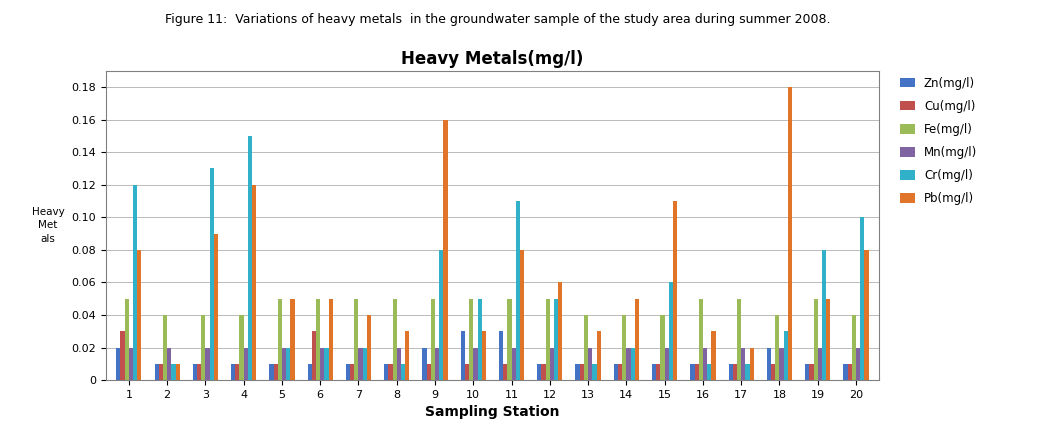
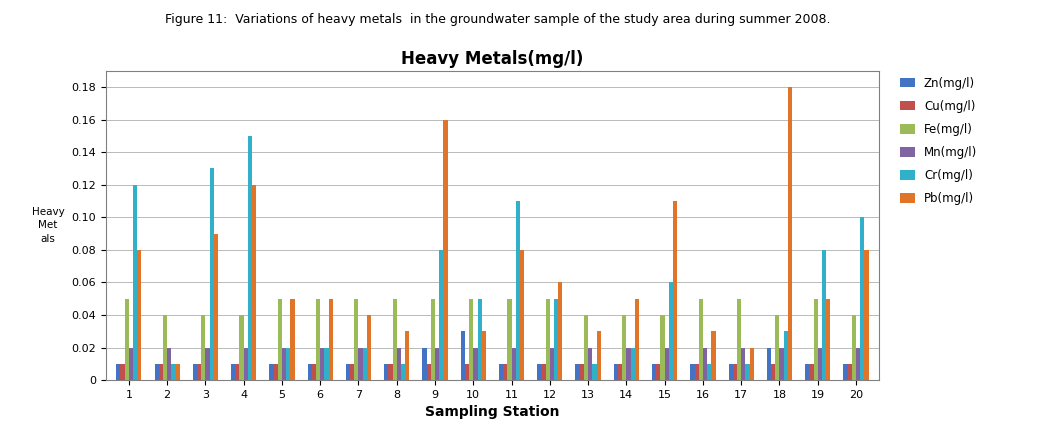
Zn(mg/l)/1: 0.02 -> 0.01
Cu(mg/l)/1: 0.03 -> 0.01
Cu(mg/l)/6: 0.03 -> 0.01
Zn(mg/l)/11: 0.03 -> 0.01
